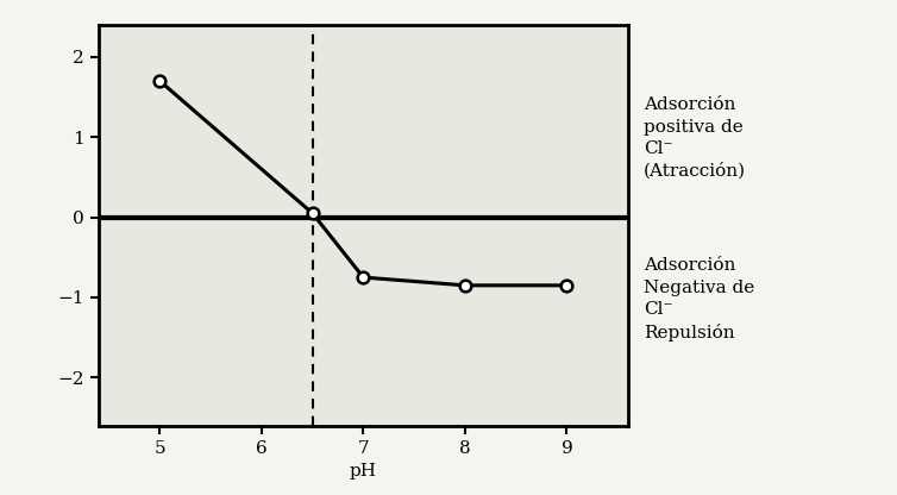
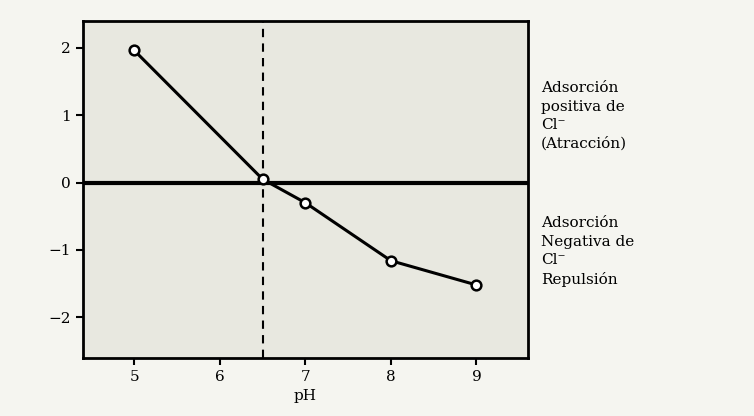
5: 1.70 -> 1.96
7: -0.75 -> -0.30
8: -0.85 -> -1.16
9: -0.85 -> -1.52
